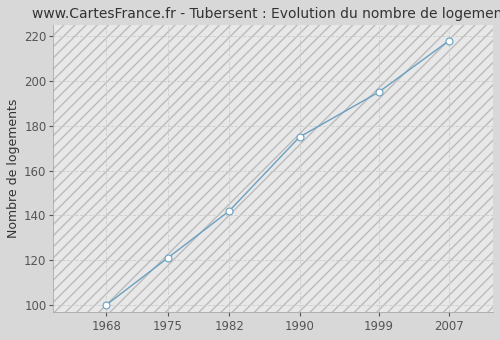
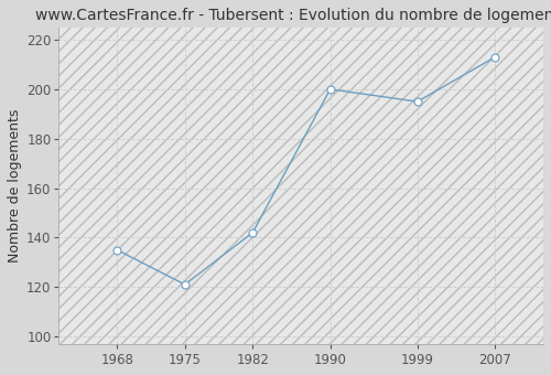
1968: 100 -> 135
1990: 175 -> 200
2007: 218 -> 213
